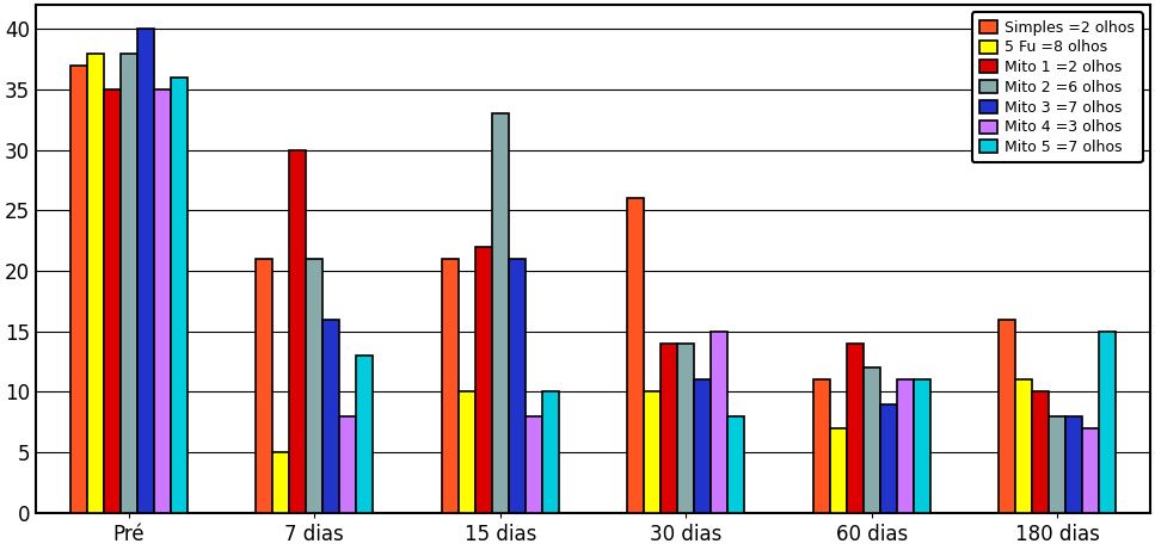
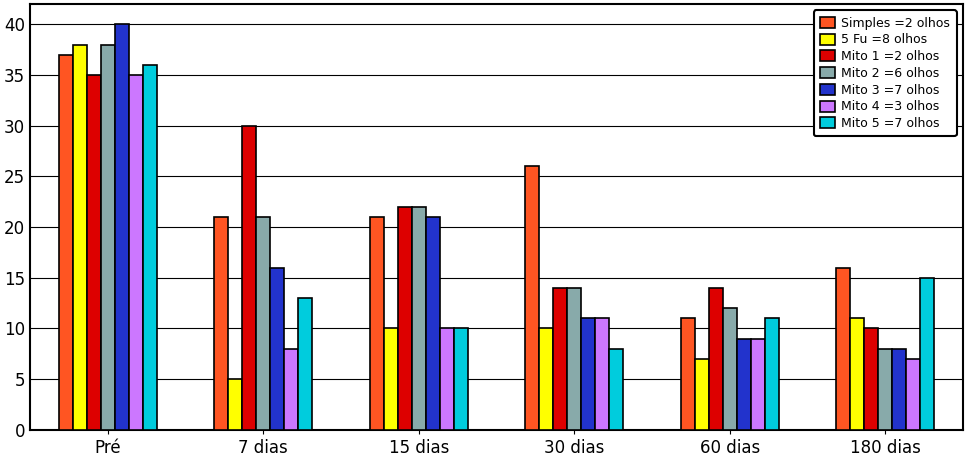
Mito 2 =6 olhos/15 dias: 33 -> 22
Mito 4 =3 olhos/15 dias: 8 -> 10
Mito 4 =3 olhos/30 dias: 15 -> 11
Mito 4 =3 olhos/60 dias: 11 -> 9
